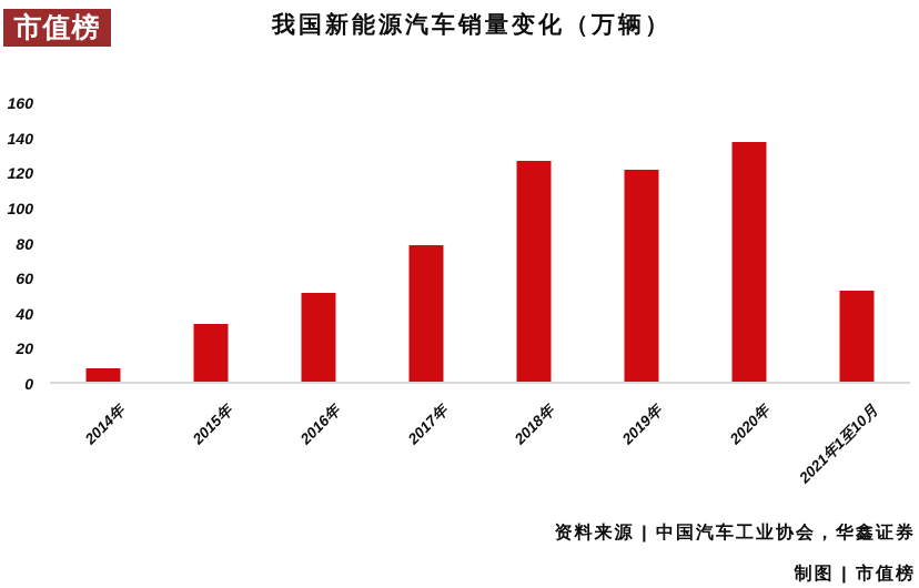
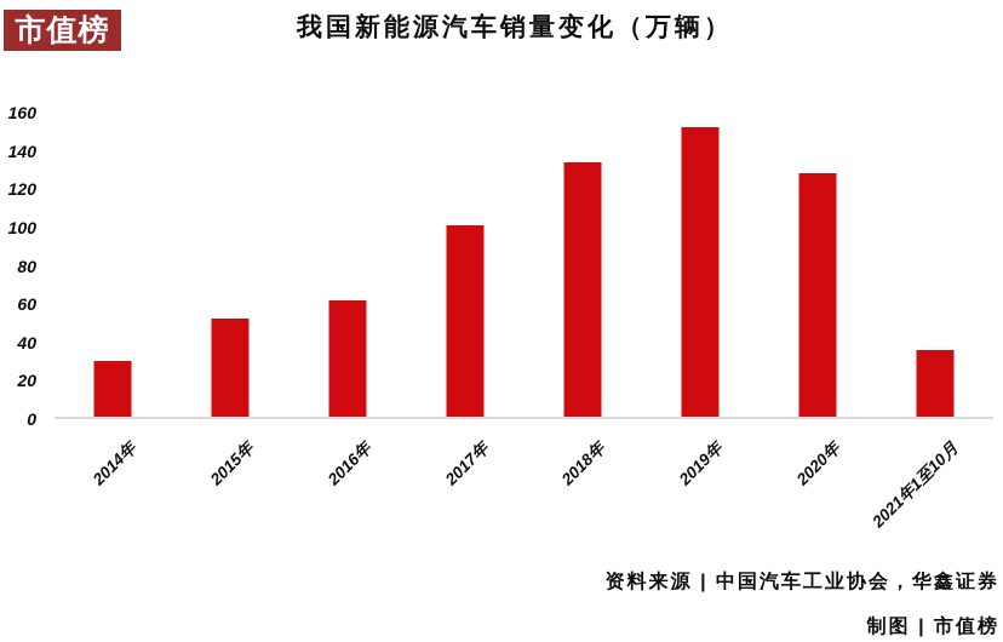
2014年: 8 -> 29
2015年: 33 -> 51
2016年: 51 -> 61
2017年: 78 -> 100
2018年: 126 -> 133
2019年: 121 -> 151
2020年: 137 -> 127
2021年1至10月: 52 -> 35
